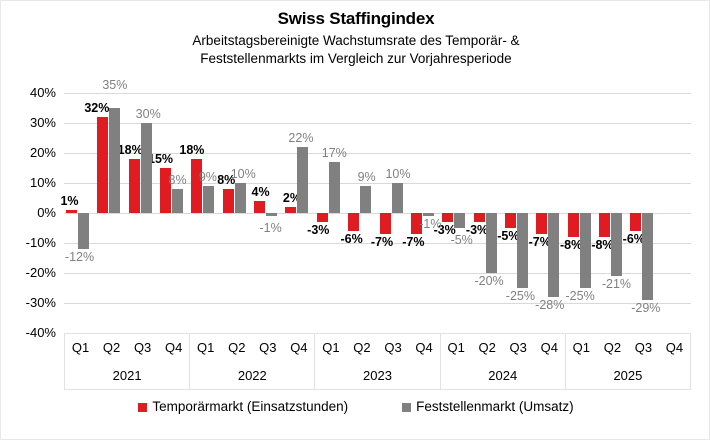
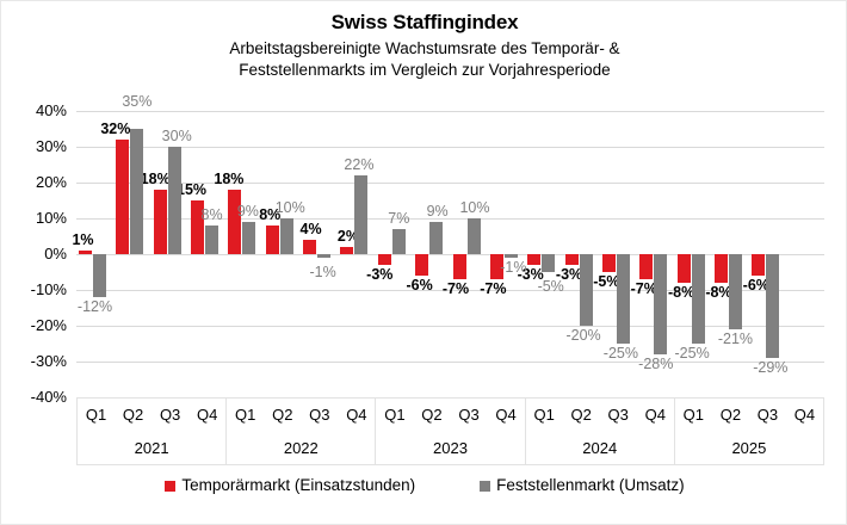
Feststellenmarkt (Umsatz)/2023 Q1: 17% -> 7%
